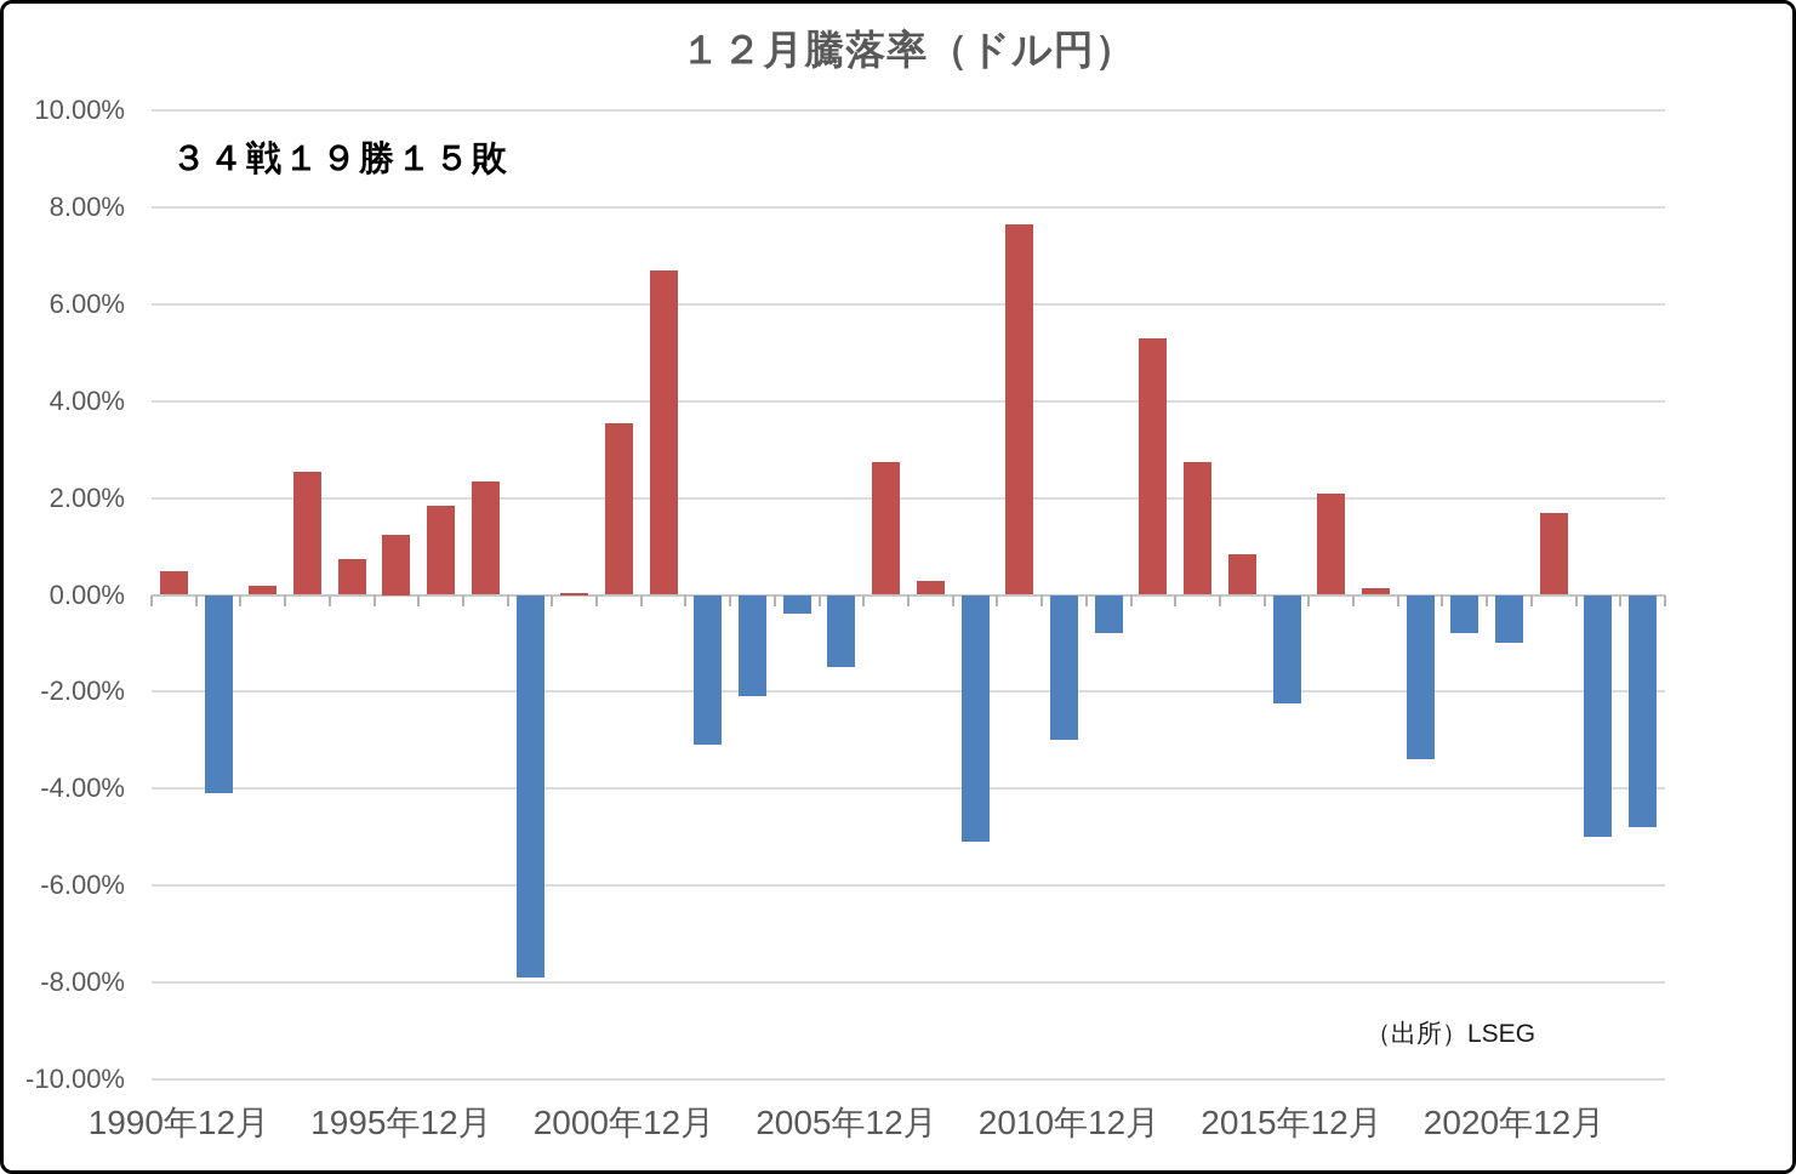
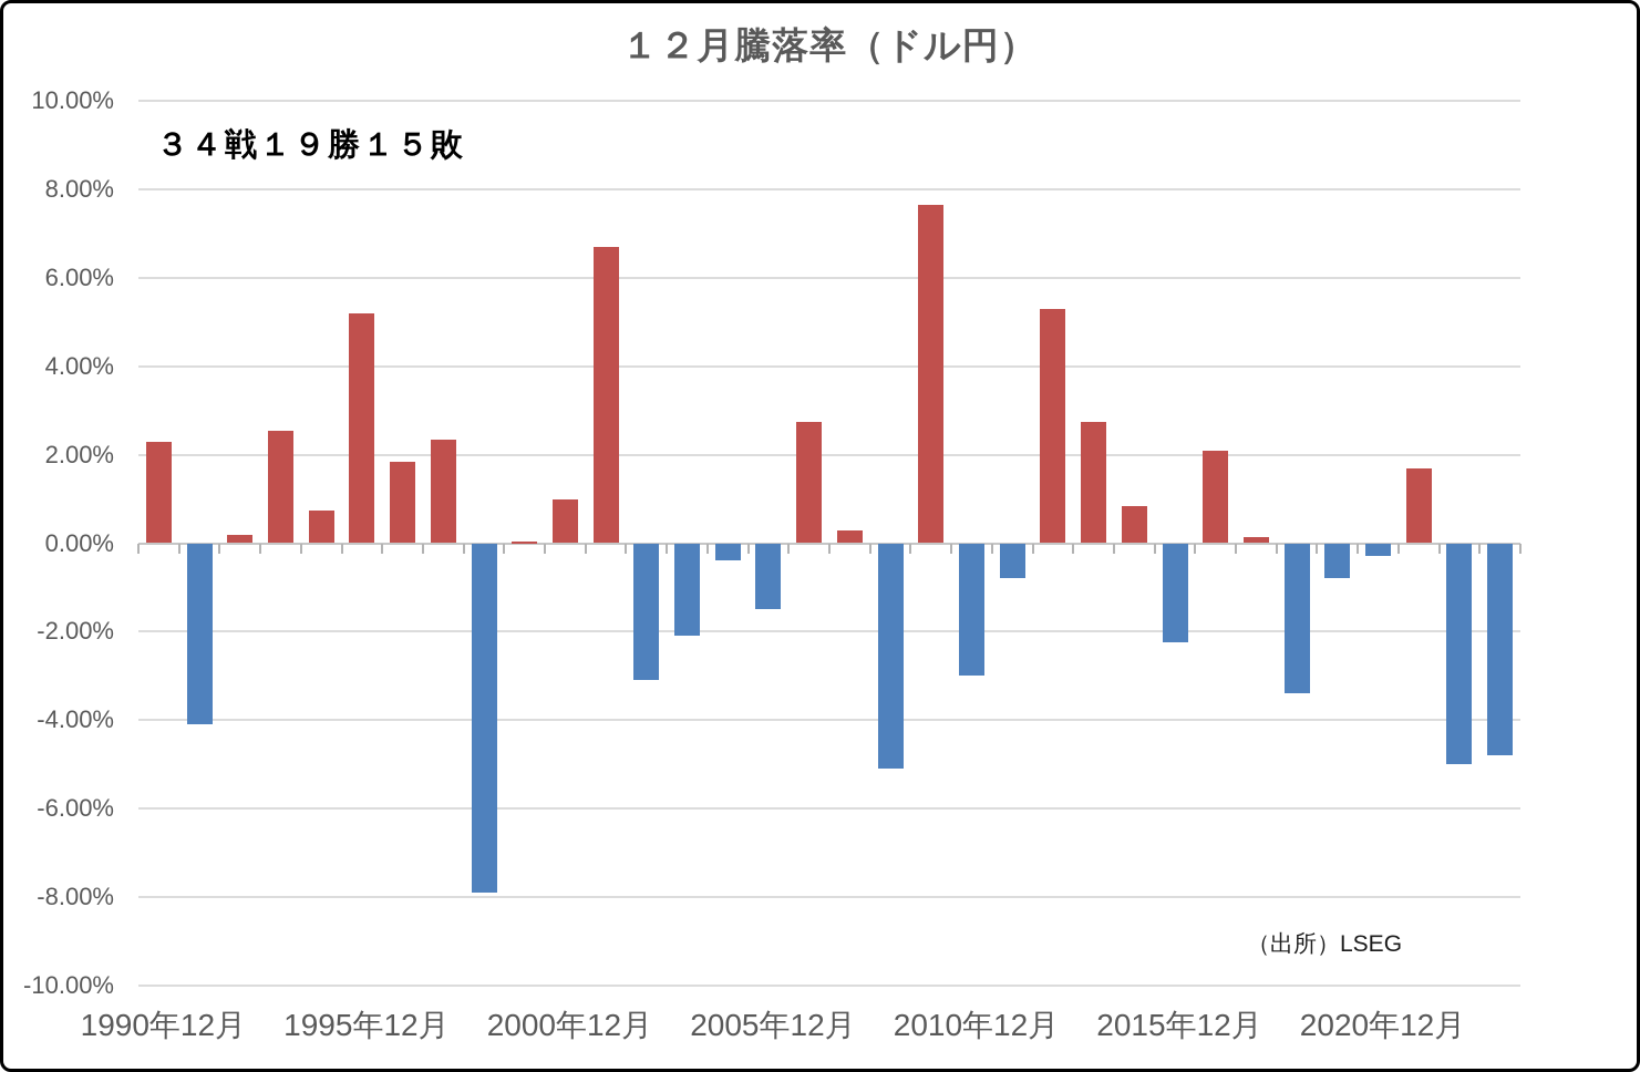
1990年12月: 0.5% -> 2.3%
1995年12月: 1.2% -> 5.2%
2000年12月: 3.5% -> 1.0%
2020年12月: -1.0% -> -0.3%
